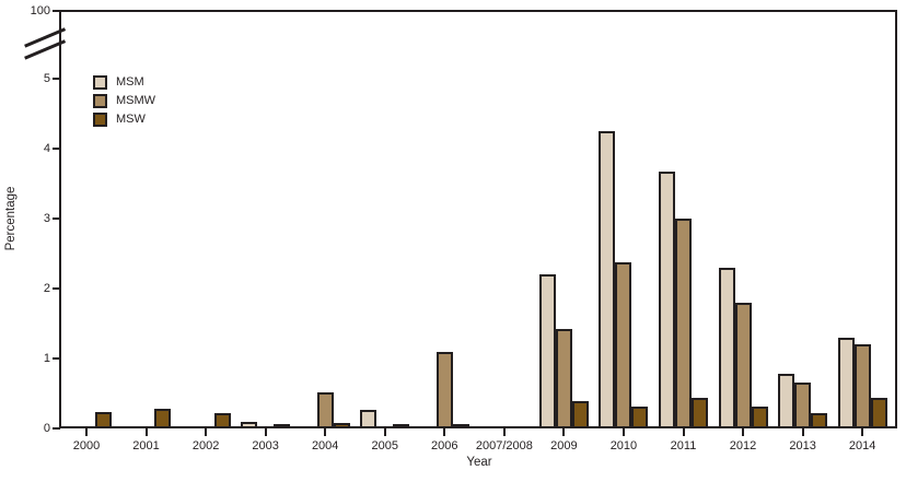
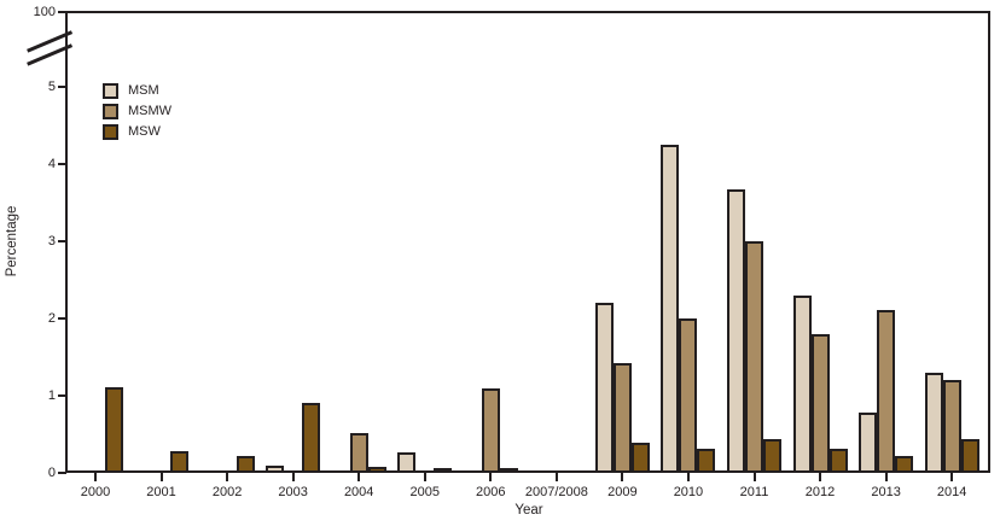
MSW/2000: 0.2 -> 1.1
MSW/2003: 0.1 -> 0.9
MSMW/2010: 2.4 -> 2.0
MSMW/2013: 0.7 -> 2.1
